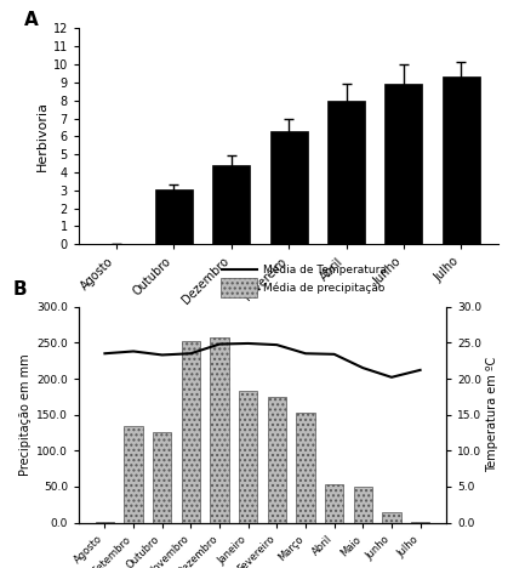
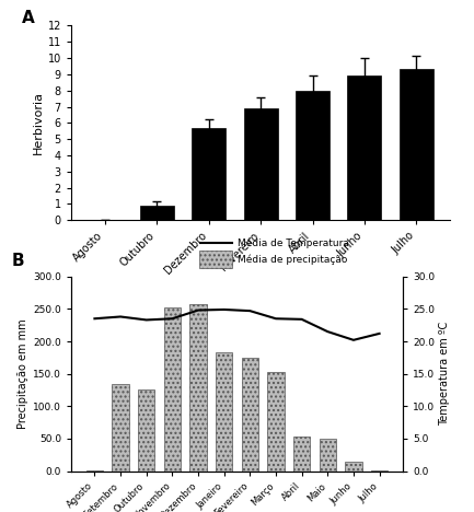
Outubro: 3.0 -> 0.9
Dezembro: 4.4 -> 5.7
Fevereiro: 6.3 -> 6.9
